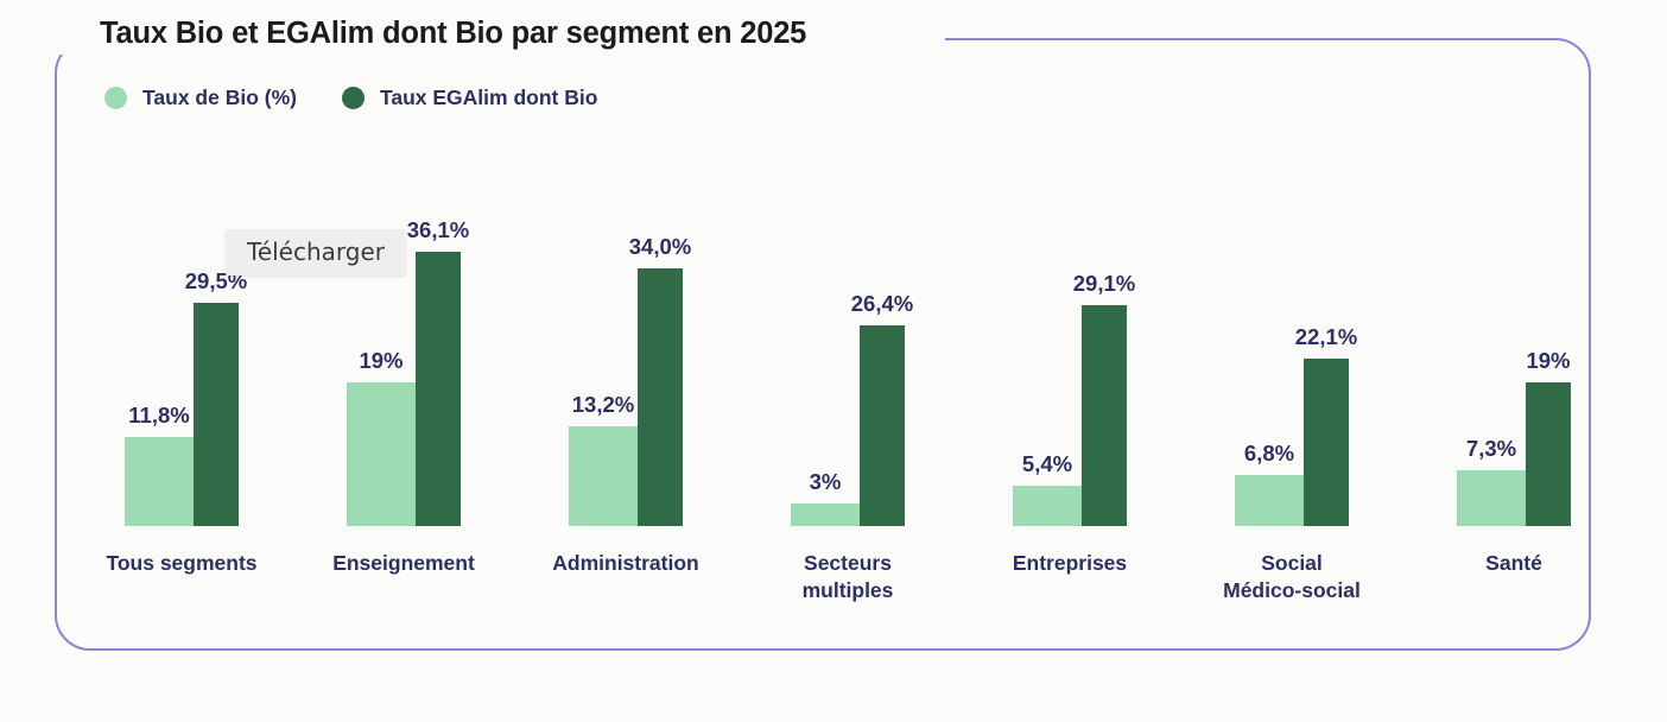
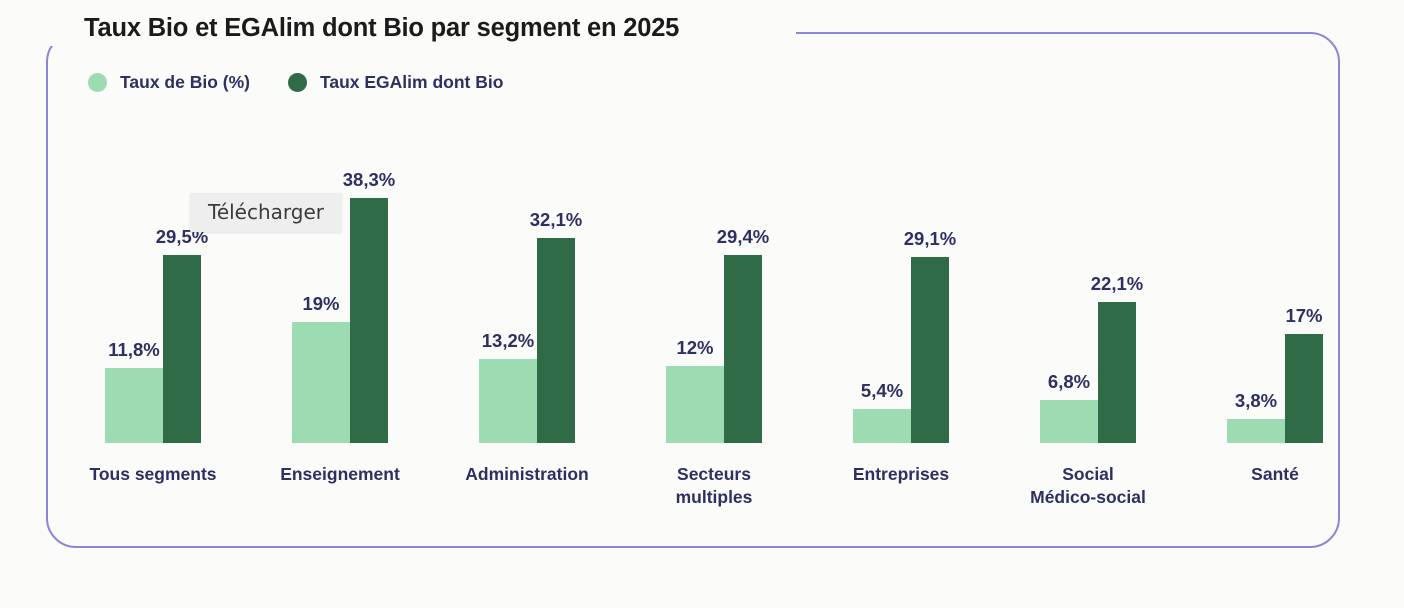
Taux EGAlim dont Bio/Enseignement: 36,1% -> 38,3%
Taux EGAlim dont Bio/Administration: 34,0% -> 32,1%
Taux de Bio (%)/Secteurs multiples: 3% -> 12%
Taux EGAlim dont Bio/Secteurs multiples: 26,4% -> 29,4%
Taux de Bio (%)/Santé: 7,3% -> 3,8%
Taux EGAlim dont Bio/Santé: 19% -> 17%
